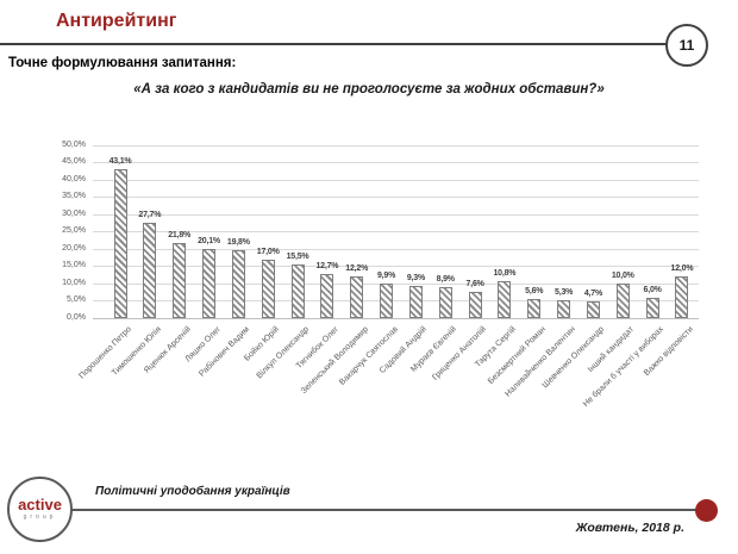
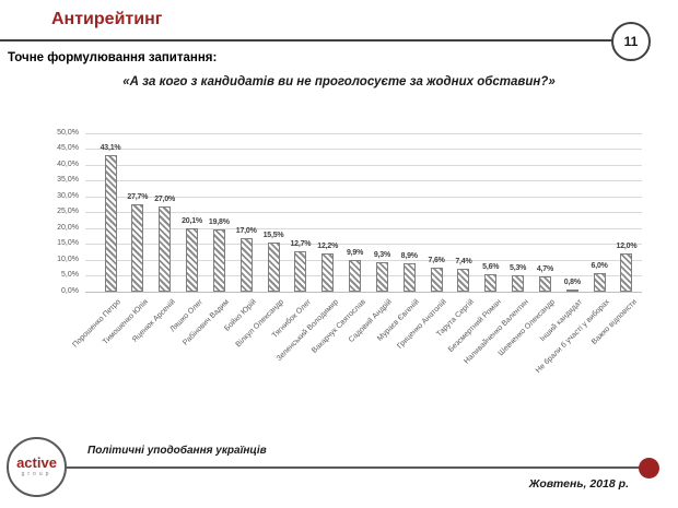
Яценюк Арсеній: 21,8% -> 27,0%
Тарута Сергій: 10,8% -> 7,4%
Інший кандидат: 10,0% -> 0,8%
